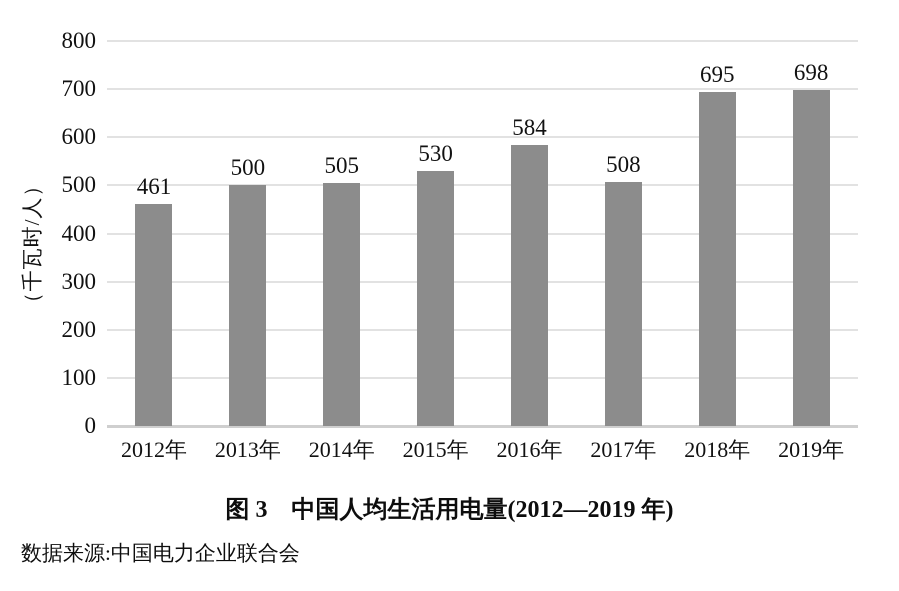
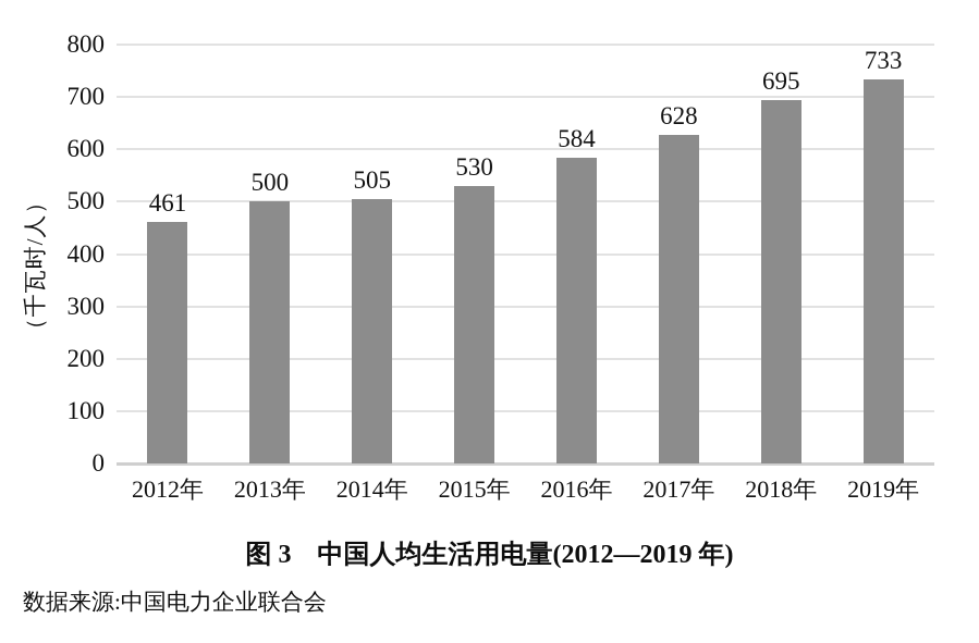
2017年: 508 -> 628
2019年: 698 -> 733
